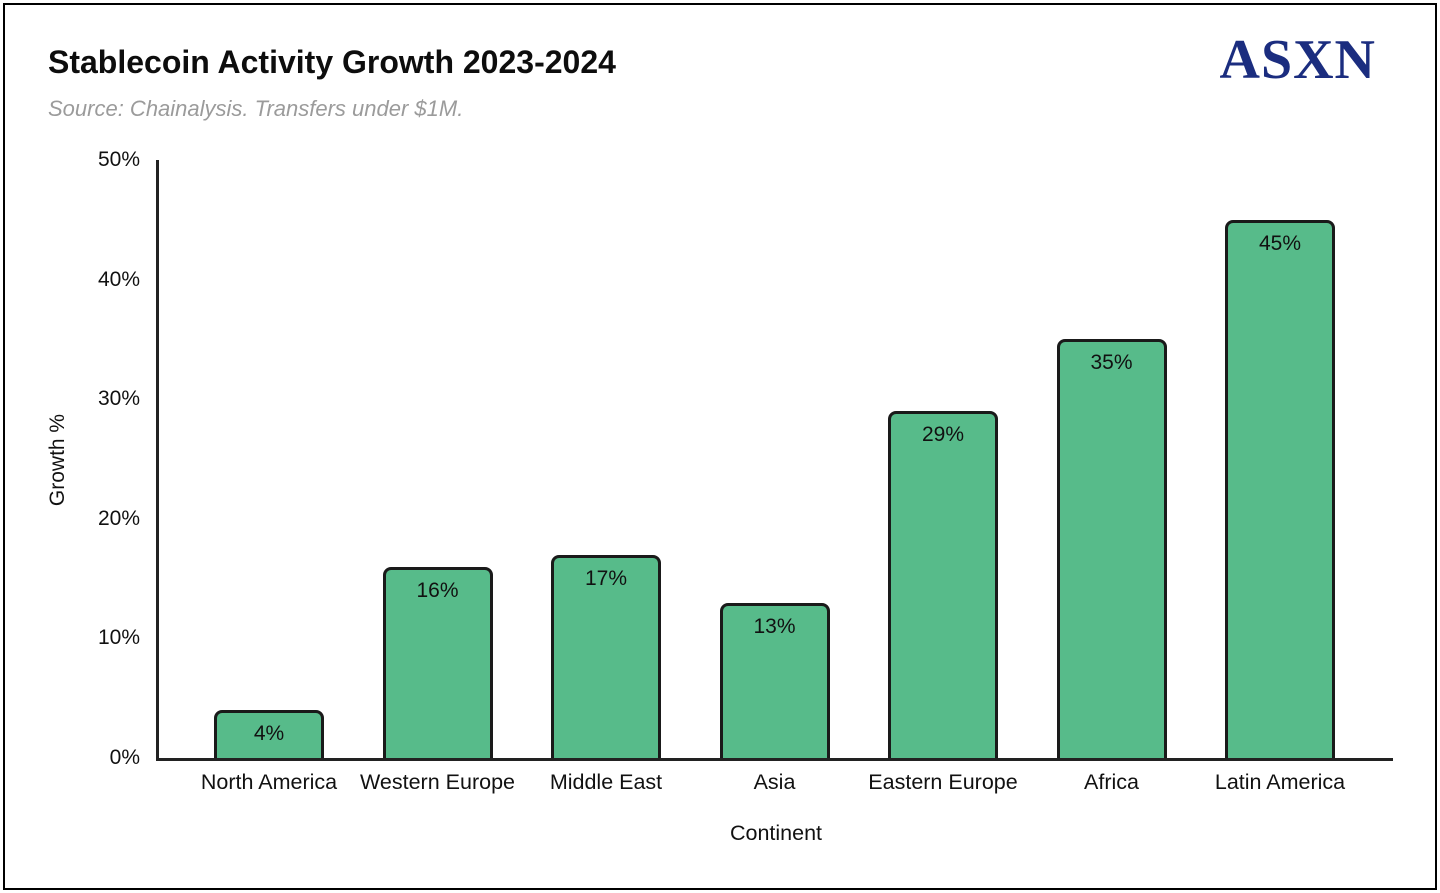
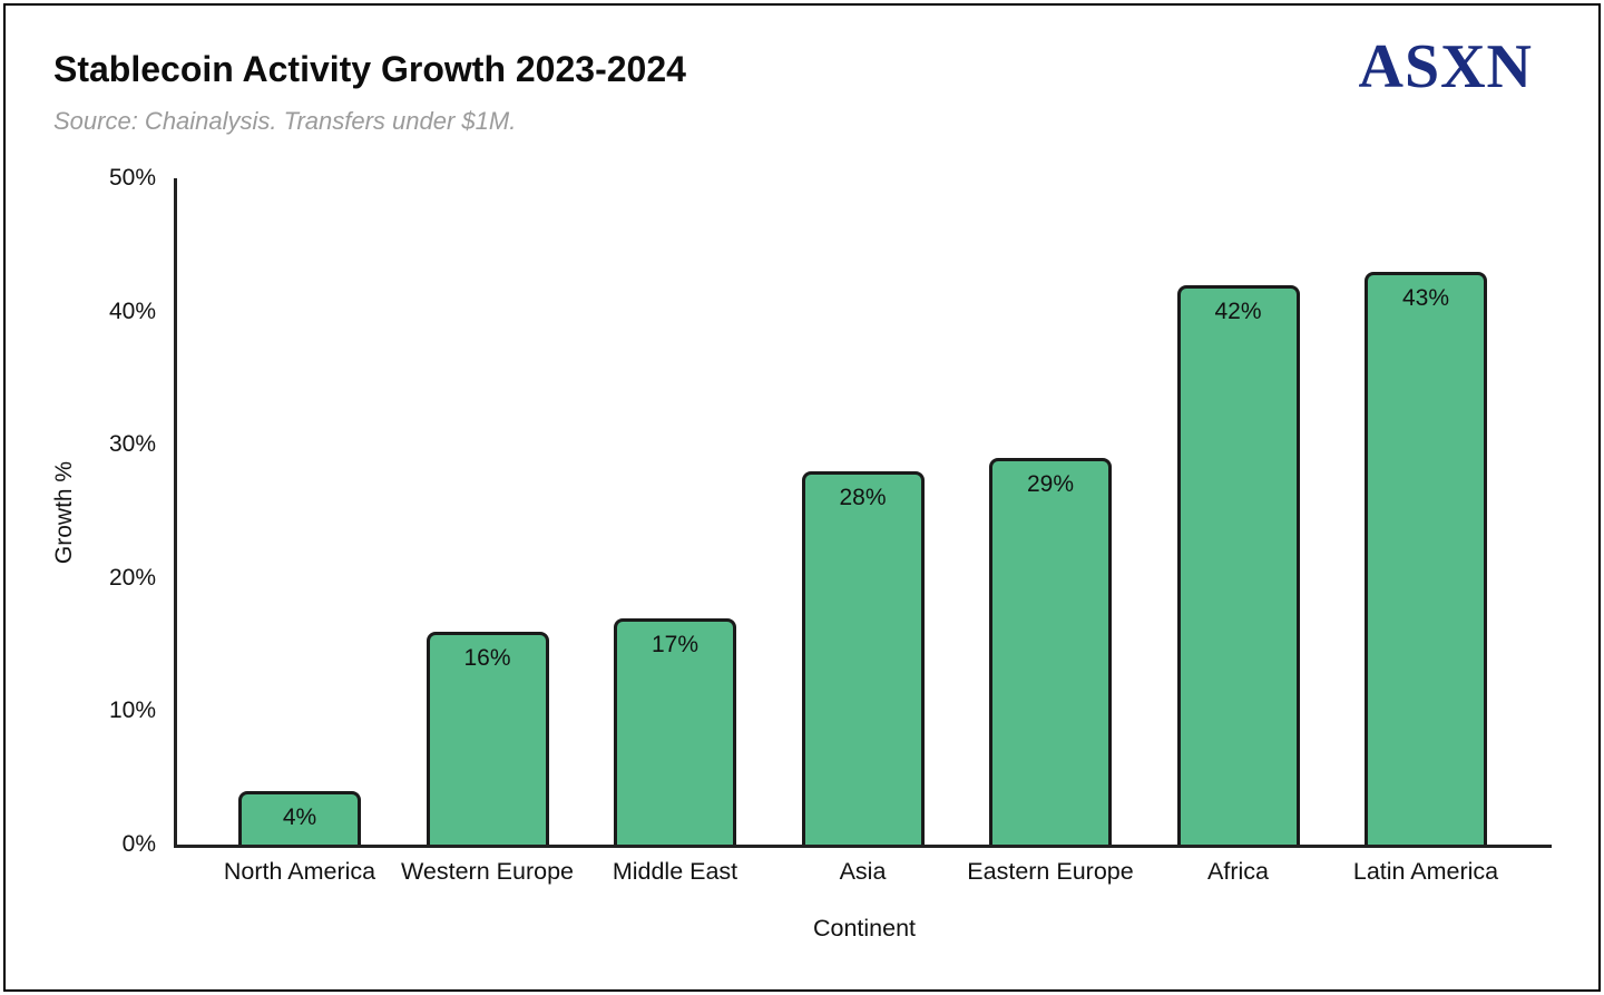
Asia: 13% -> 28%
Africa: 35% -> 42%
Latin America: 45% -> 43%
